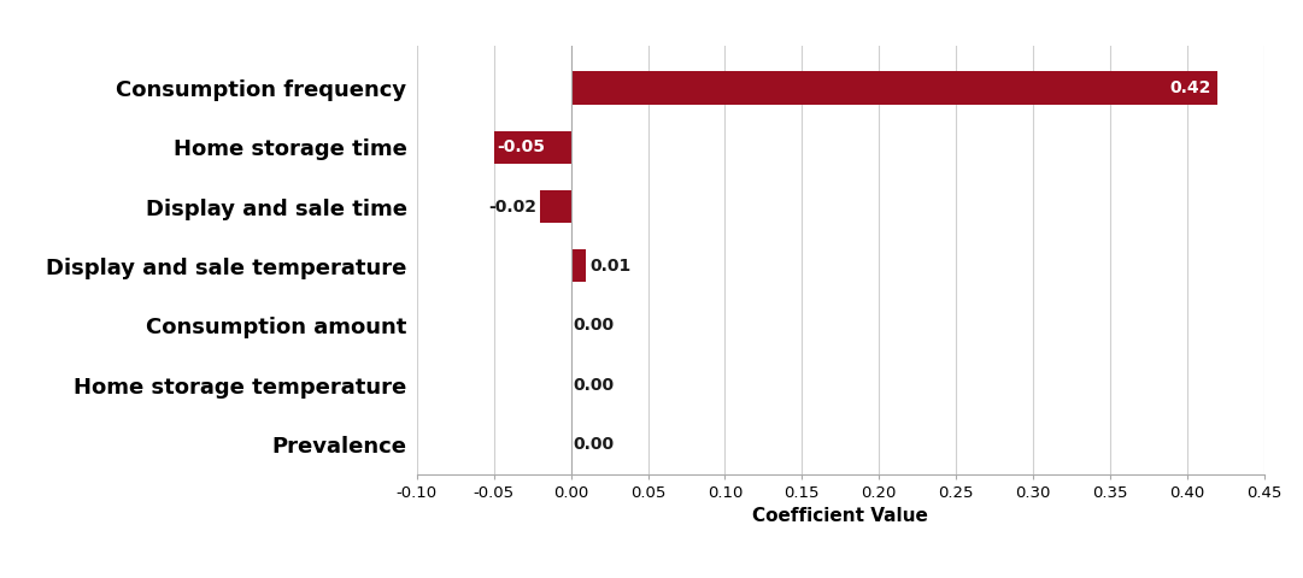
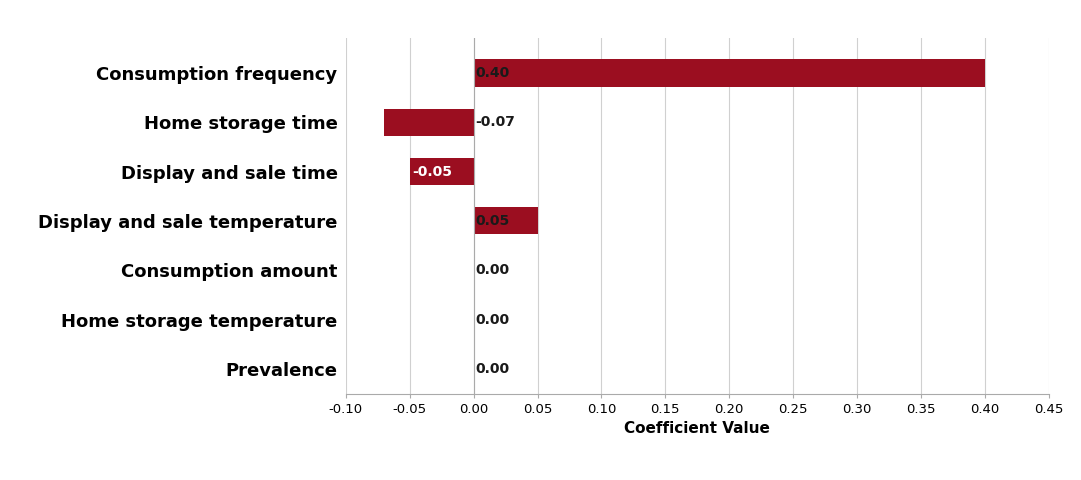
Consumption frequency: 0.42 -> 0.40
Home storage time: -0.05 -> -0.07
Display and sale time: -0.02 -> -0.05
Display and sale temperature: 0.01 -> 0.05
